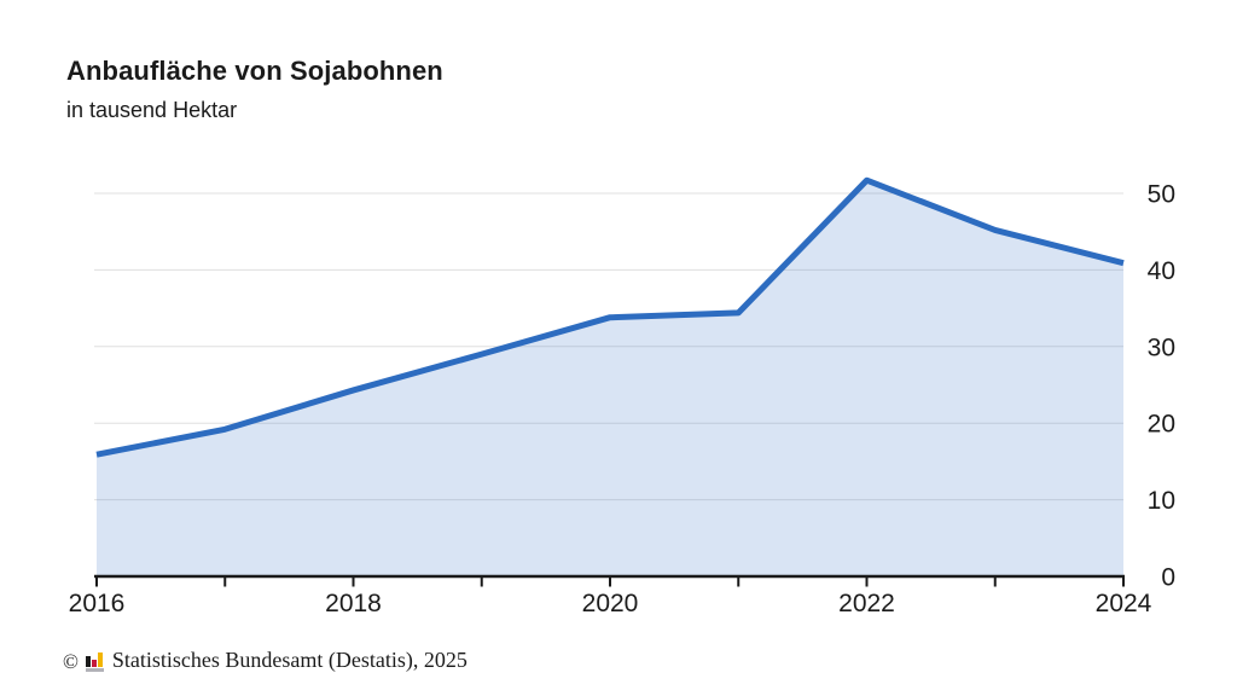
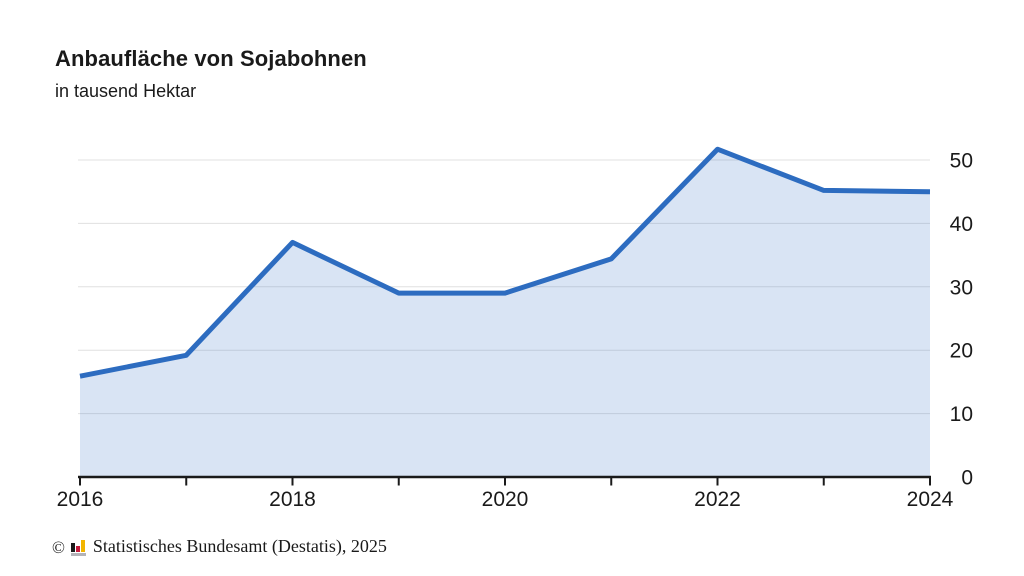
2018: 24 -> 37
2020: 34 -> 29
2024: 41 -> 45
